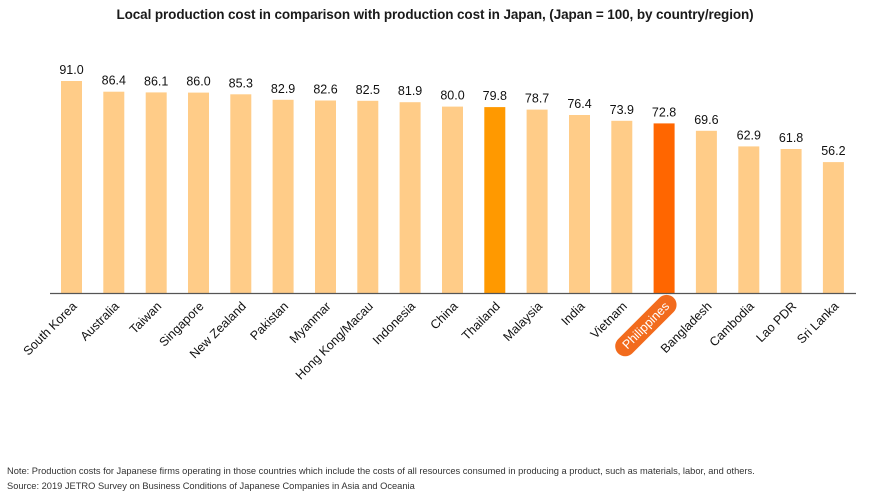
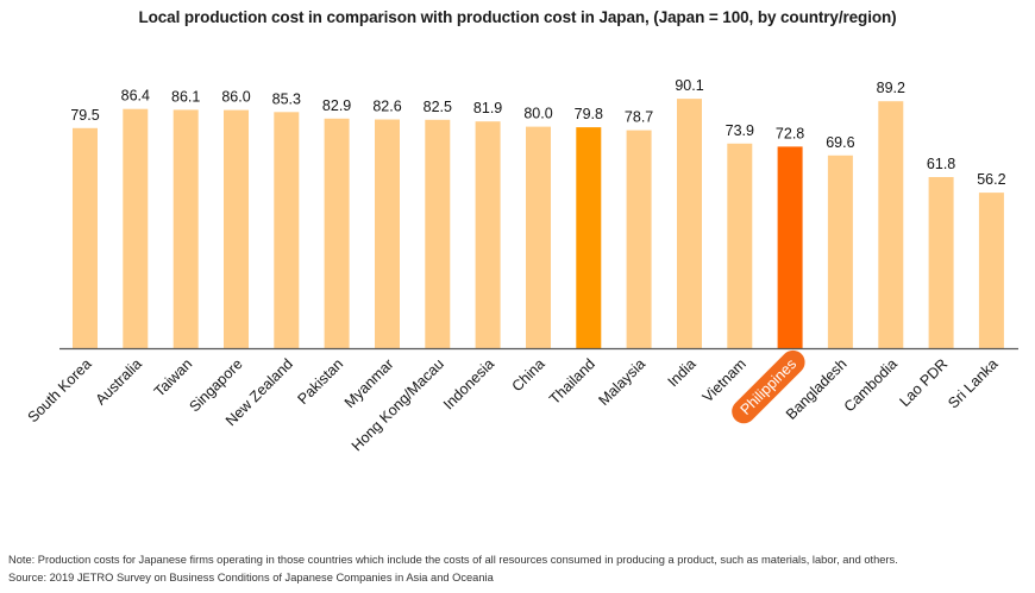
South Korea: 91.0 -> 79.5
India: 76.4 -> 90.1
Cambodia: 62.9 -> 89.2
